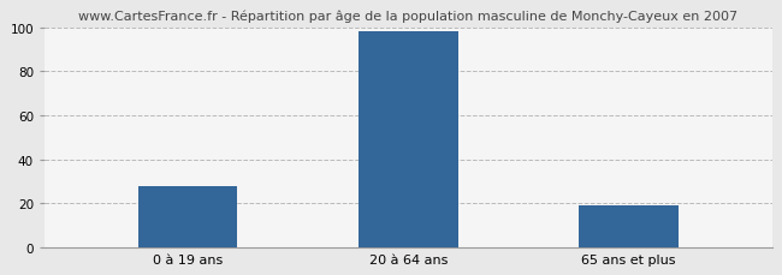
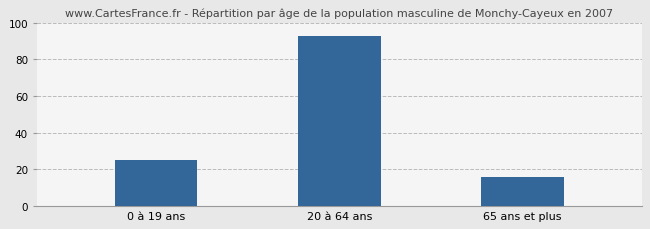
0 à 19 ans: 28 -> 25
20 à 64 ans: 98 -> 93
65 ans et plus: 19 -> 16
